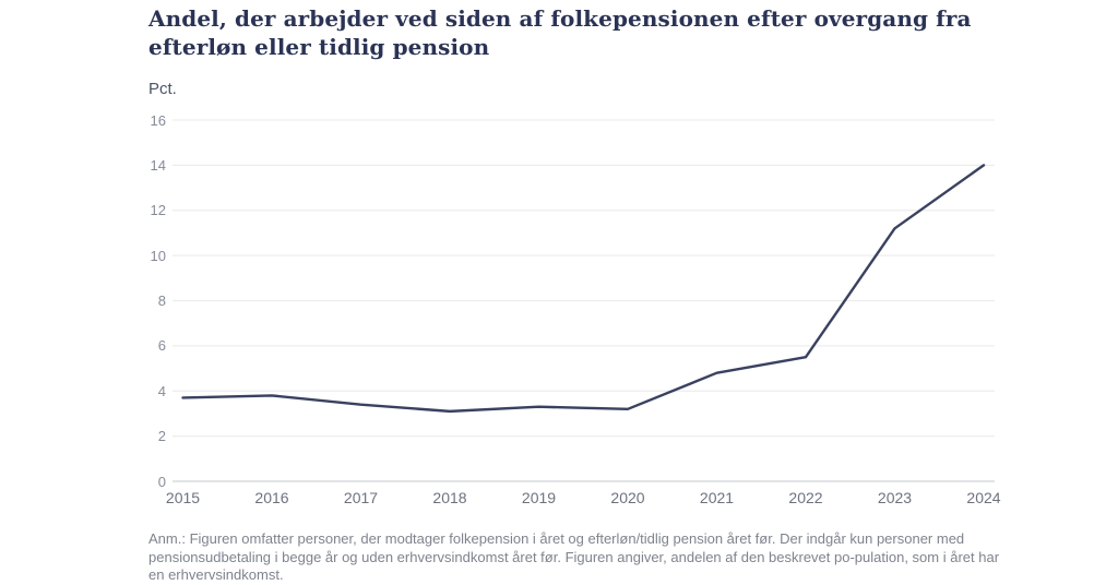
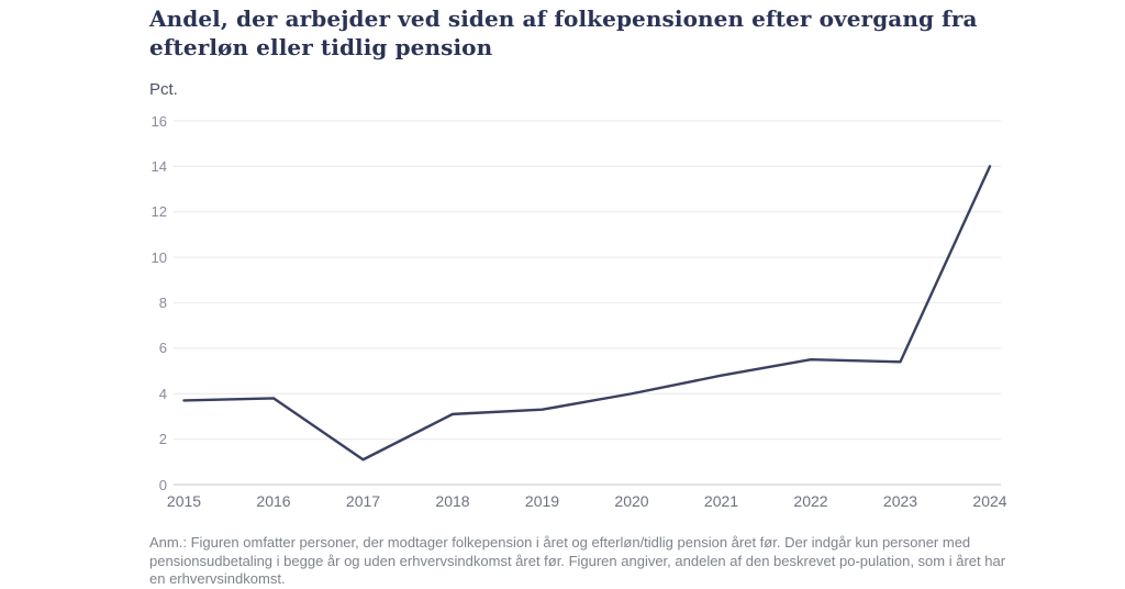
2017: 3.4 -> 1.1
2020: 3.2 -> 4.0
2023: 11.2 -> 5.4
